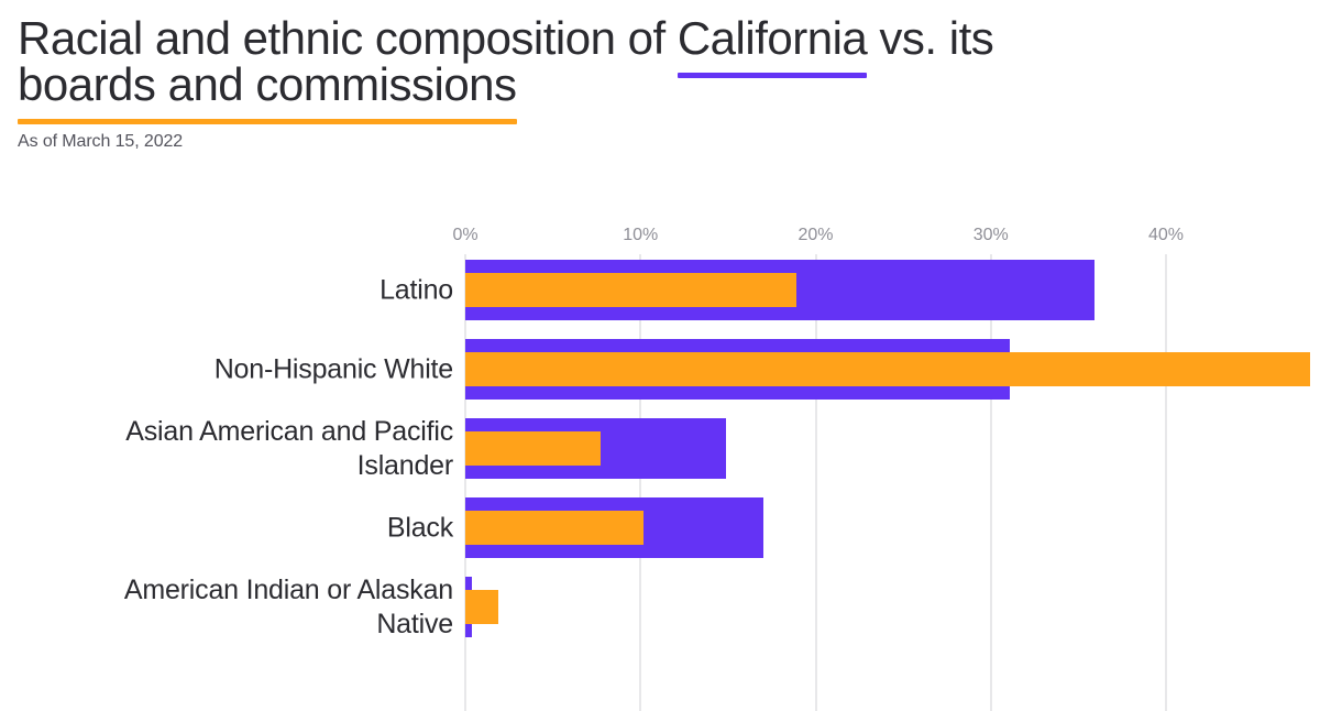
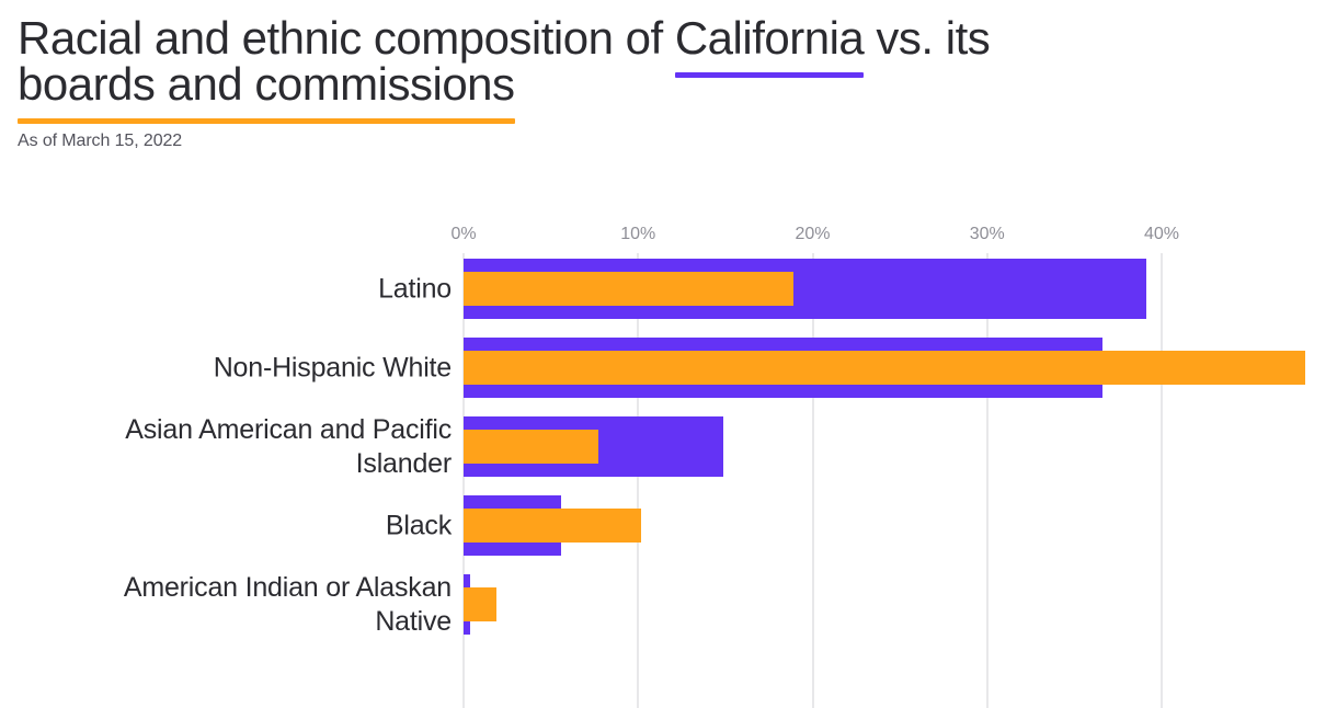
California/Latino: 35.9% -> 39.1%
California/Non-Hispanic White: 31.1% -> 36.6%
California/Black: 17.0% -> 5.6%
